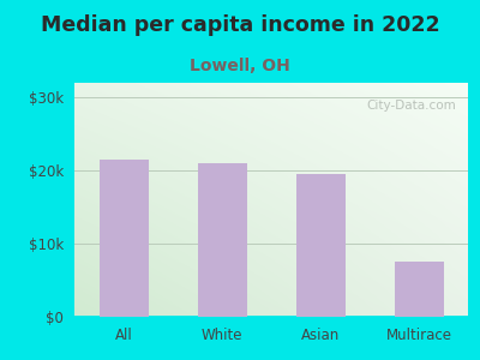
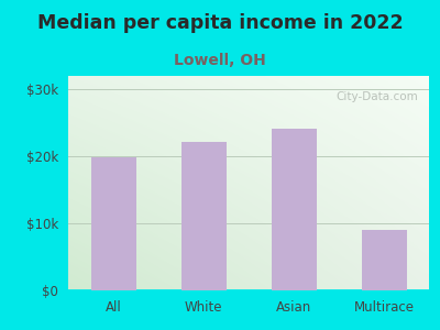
All: $21.5k -> $19.8k
White: $21.0k -> $22.2k
Asian: $19.5k -> $24.2k
Multirace: $7.5k -> $9.0k
